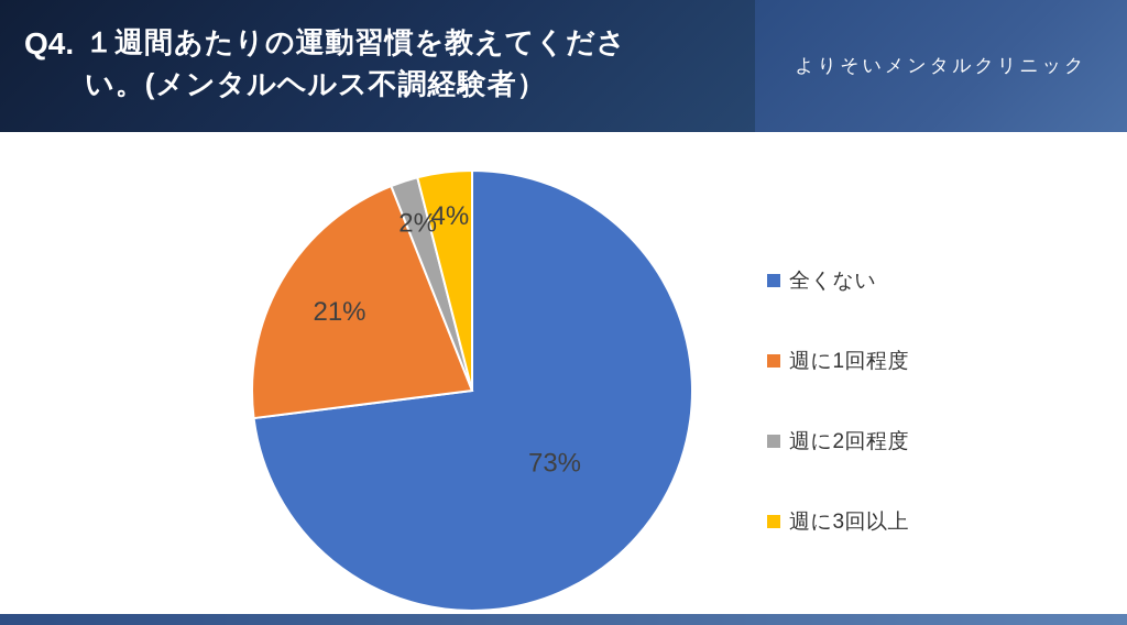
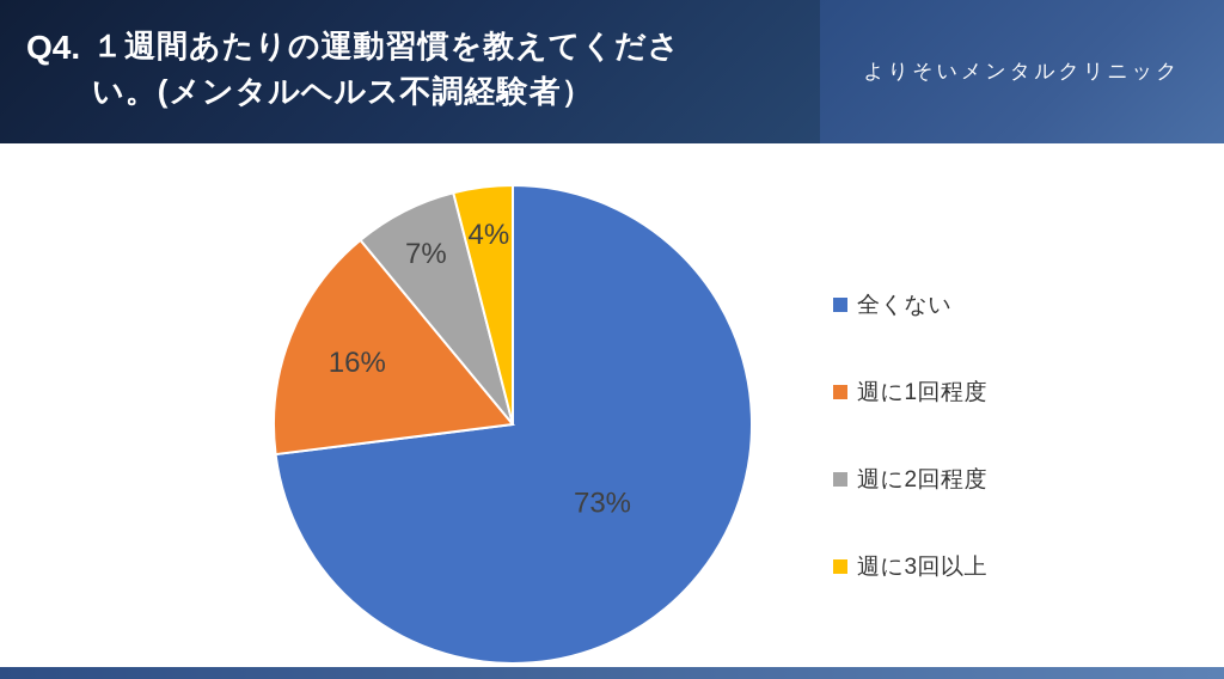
週に1回程度: 21% -> 16%
週に2回程度: 2% -> 7%
